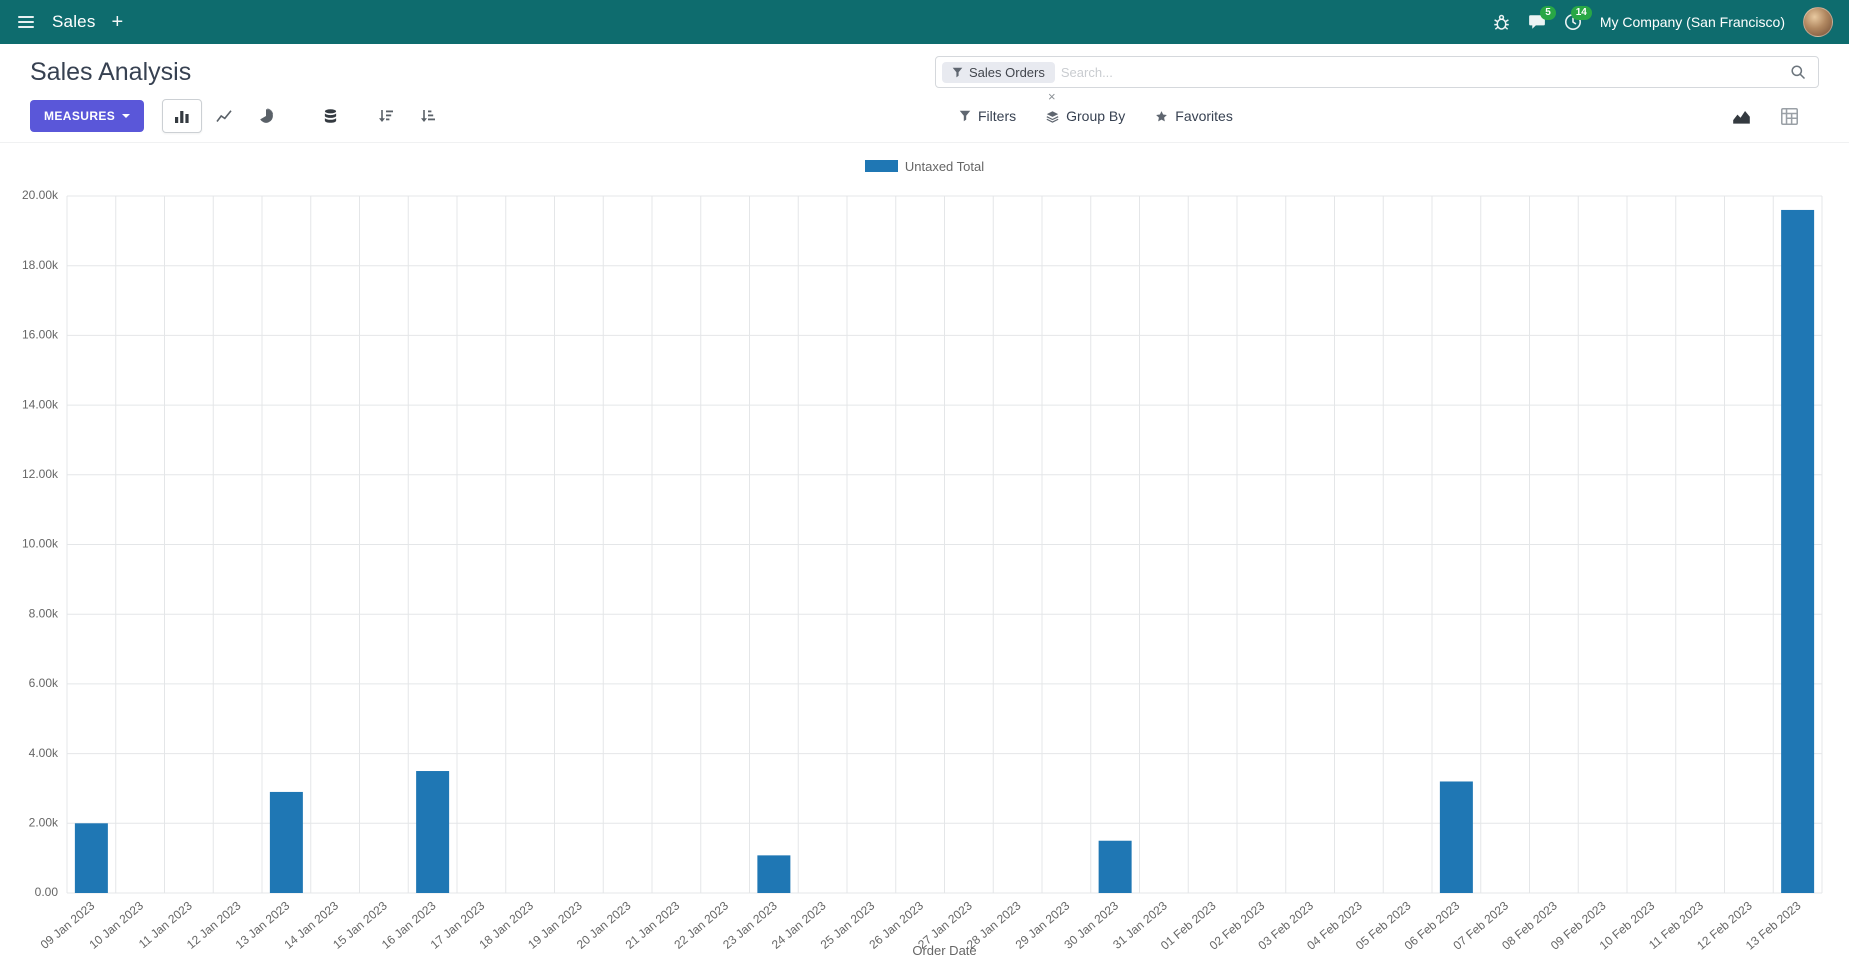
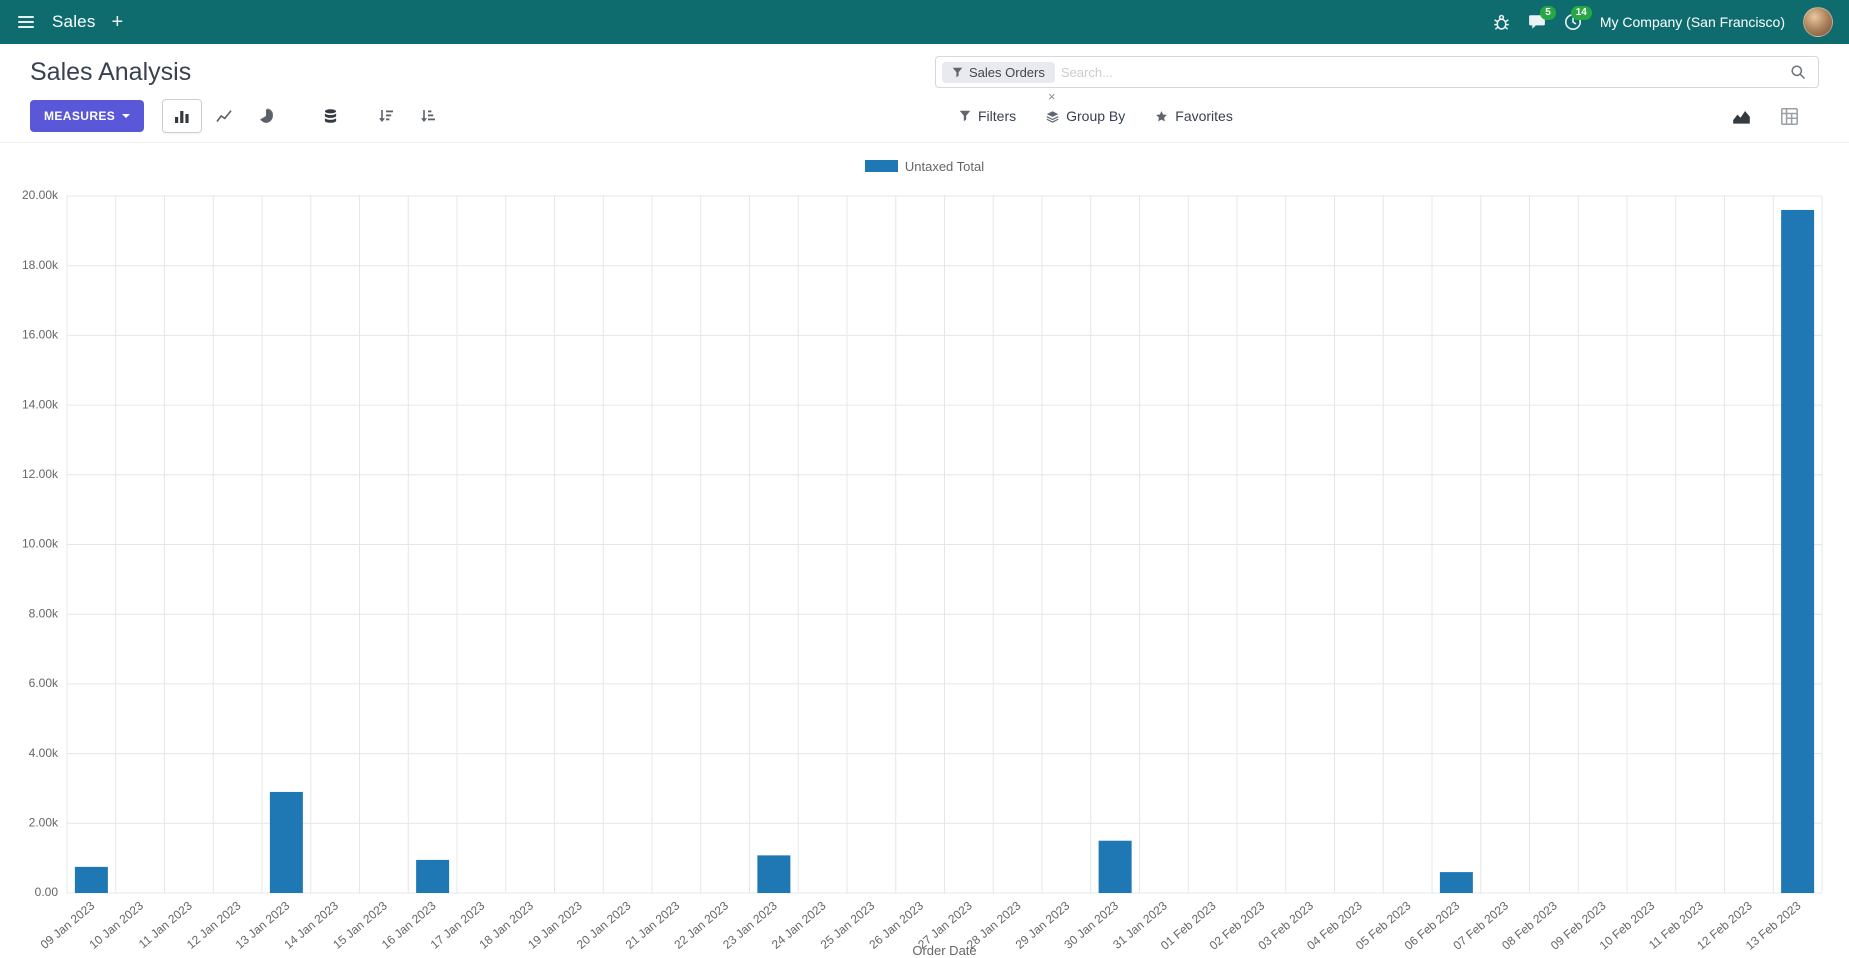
09 Jan 2023: 2.0k -> 0.8k
16 Jan 2023: 3.5k -> 1.0k
06 Feb 2023: 3.2k -> 0.6k
